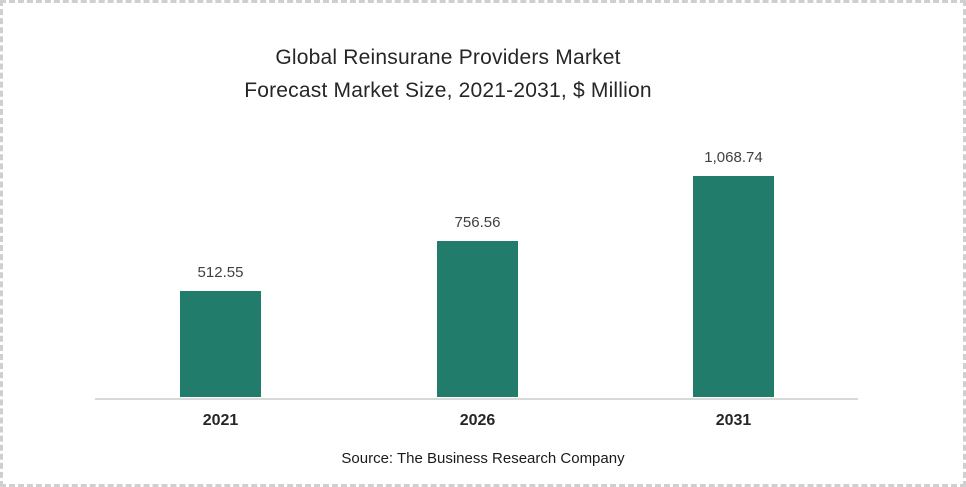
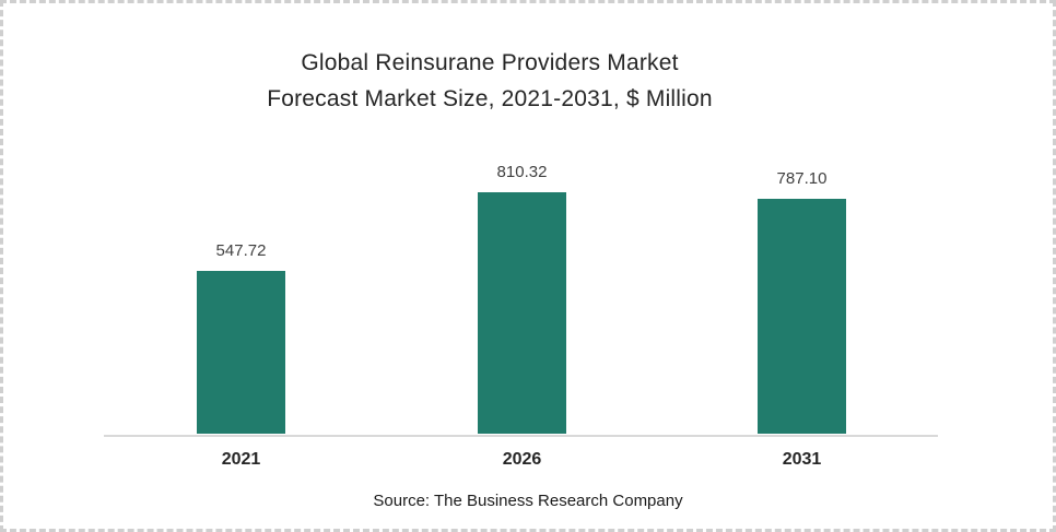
2021: 512.55 -> 547.72
2026: 756.56 -> 810.32
2031: 1,068.74 -> 787.10
